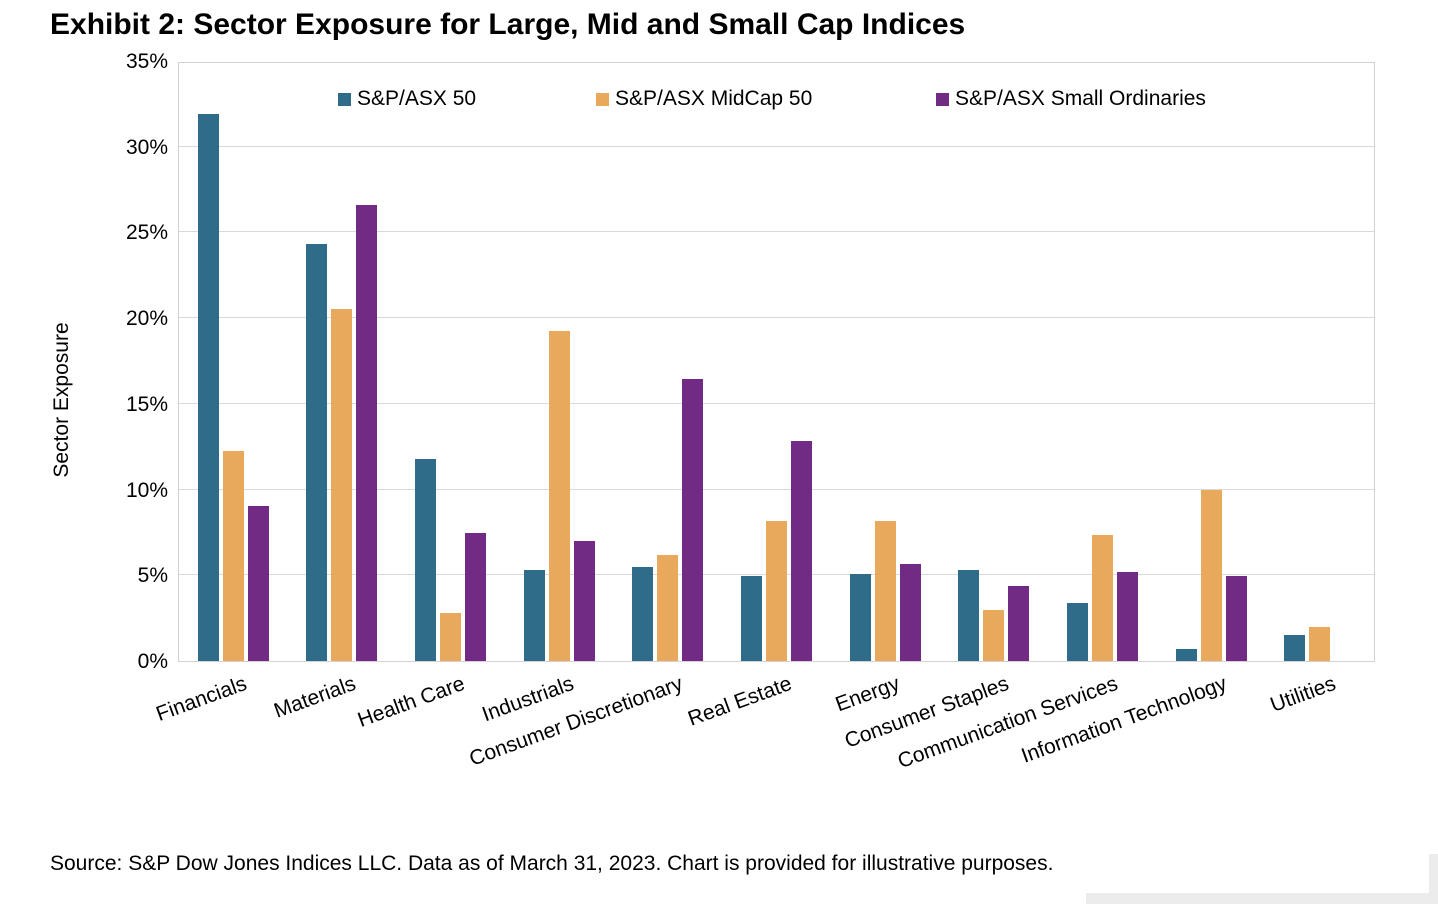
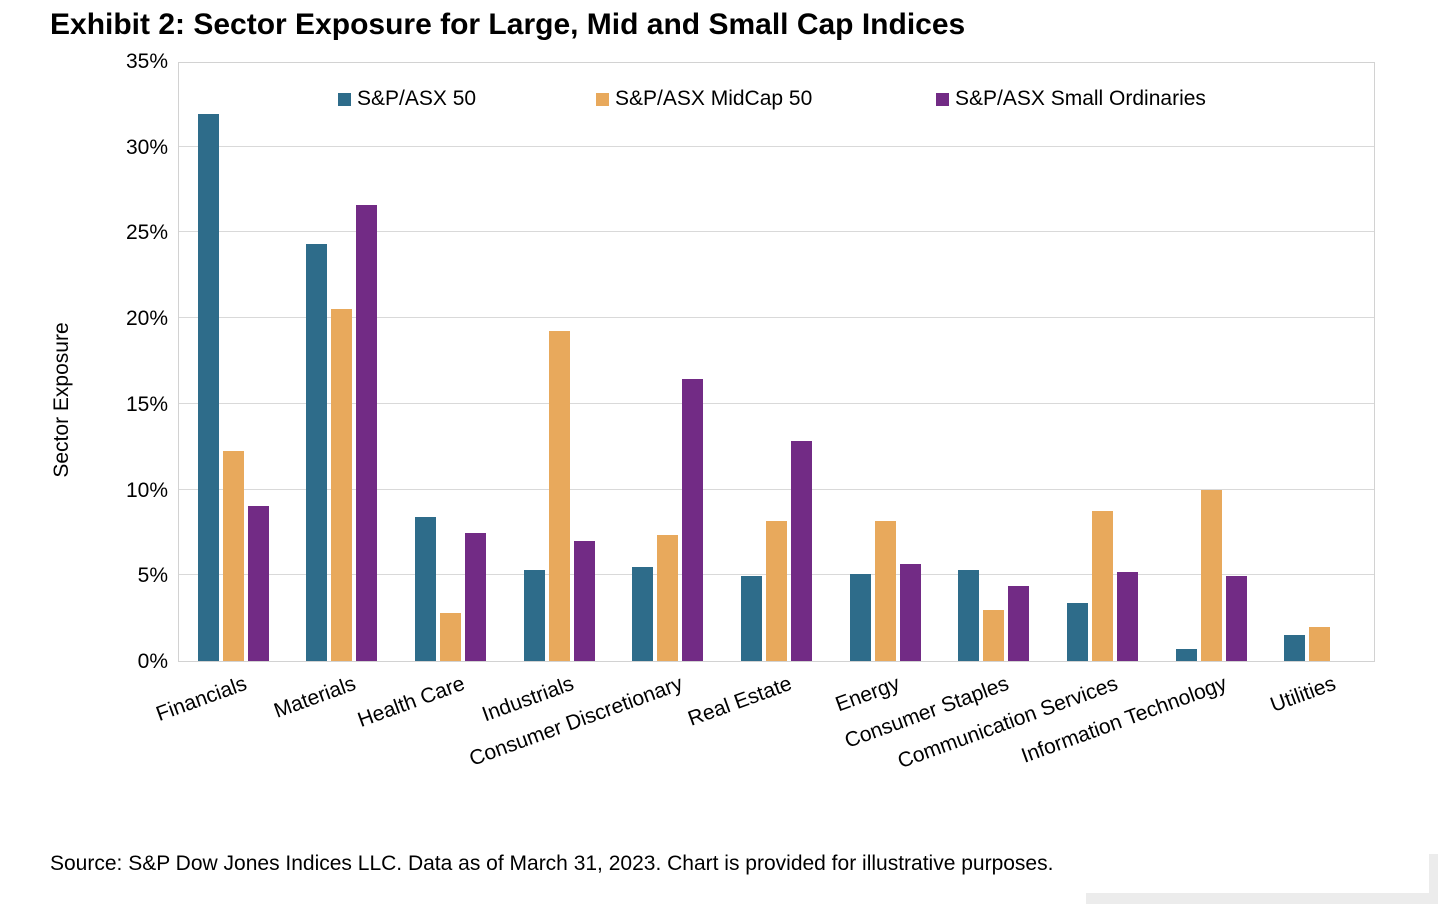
S&P/ASX 50/Health Care: 11.8% -> 8.4%
S&P/ASX MidCap 50/Consumer Discretionary: 6.2% -> 7.4%
S&P/ASX MidCap 50/Communication Services: 7.4% -> 8.8%
